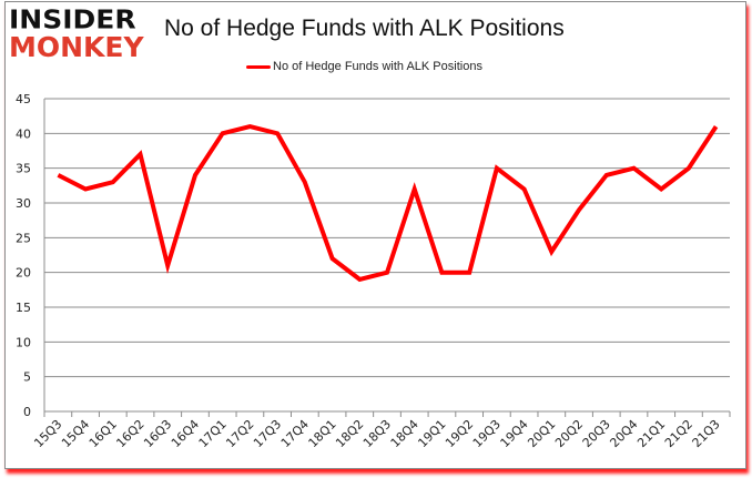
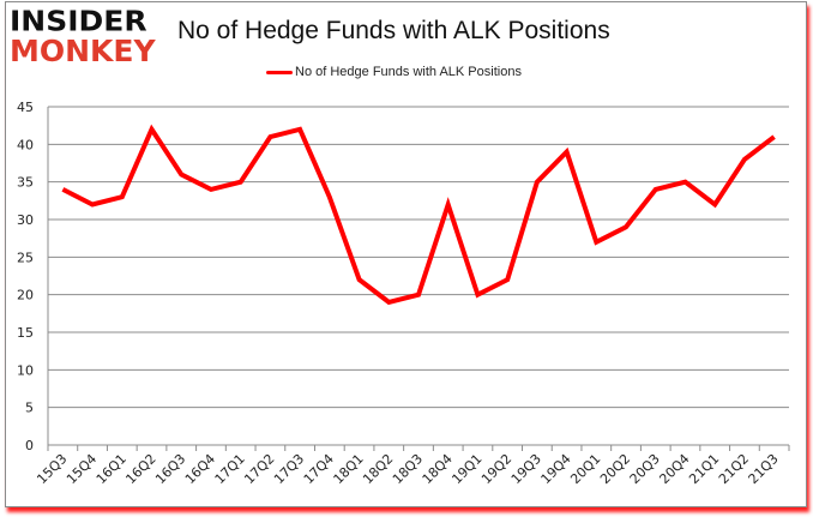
16Q2: 37 -> 42
16Q3: 21 -> 36
17Q1: 40 -> 35
17Q3: 40 -> 42
19Q2: 20 -> 22
19Q4: 32 -> 39
20Q1: 23 -> 27
21Q2: 35 -> 38
